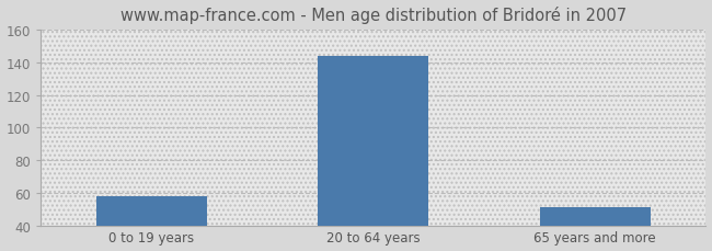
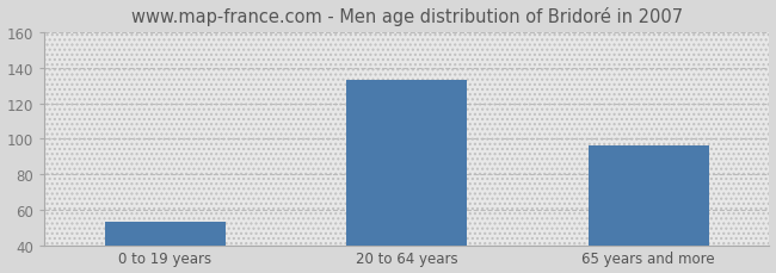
0 to 19 years: 58 -> 53
20 to 64 years: 144 -> 133
65 years and more: 51 -> 96
